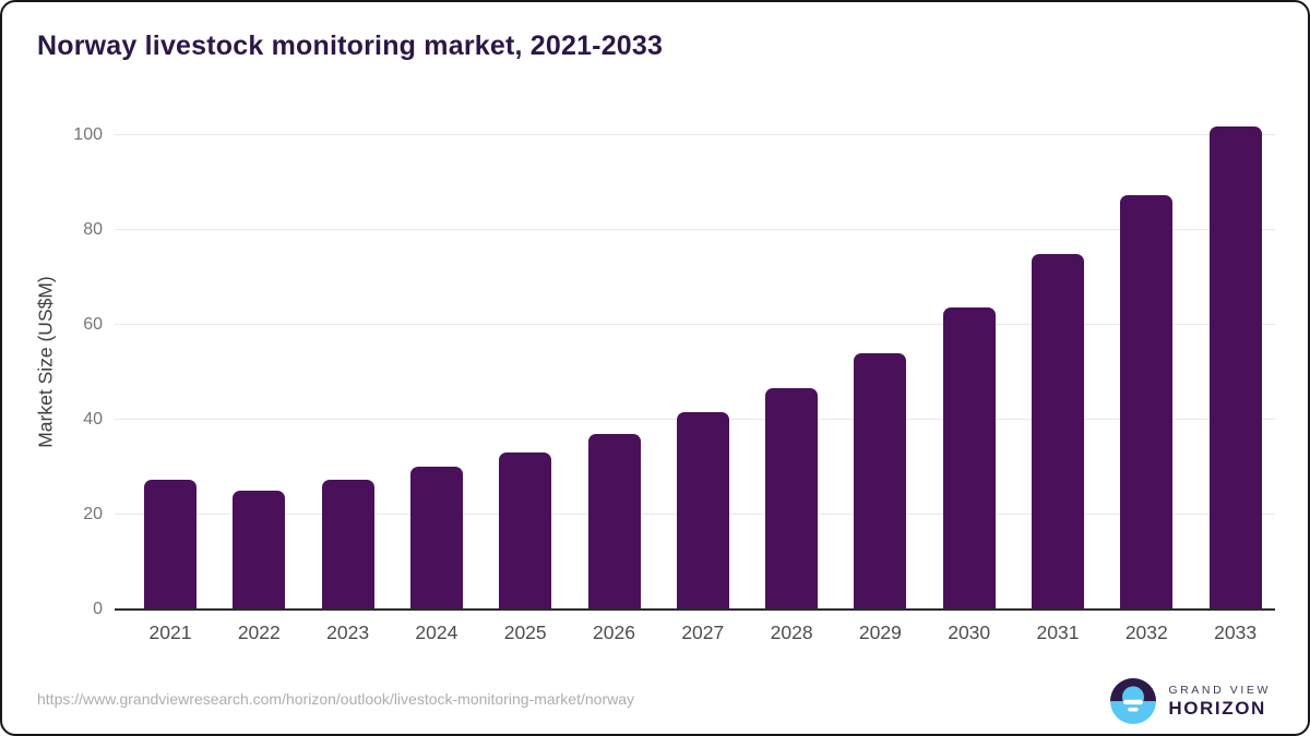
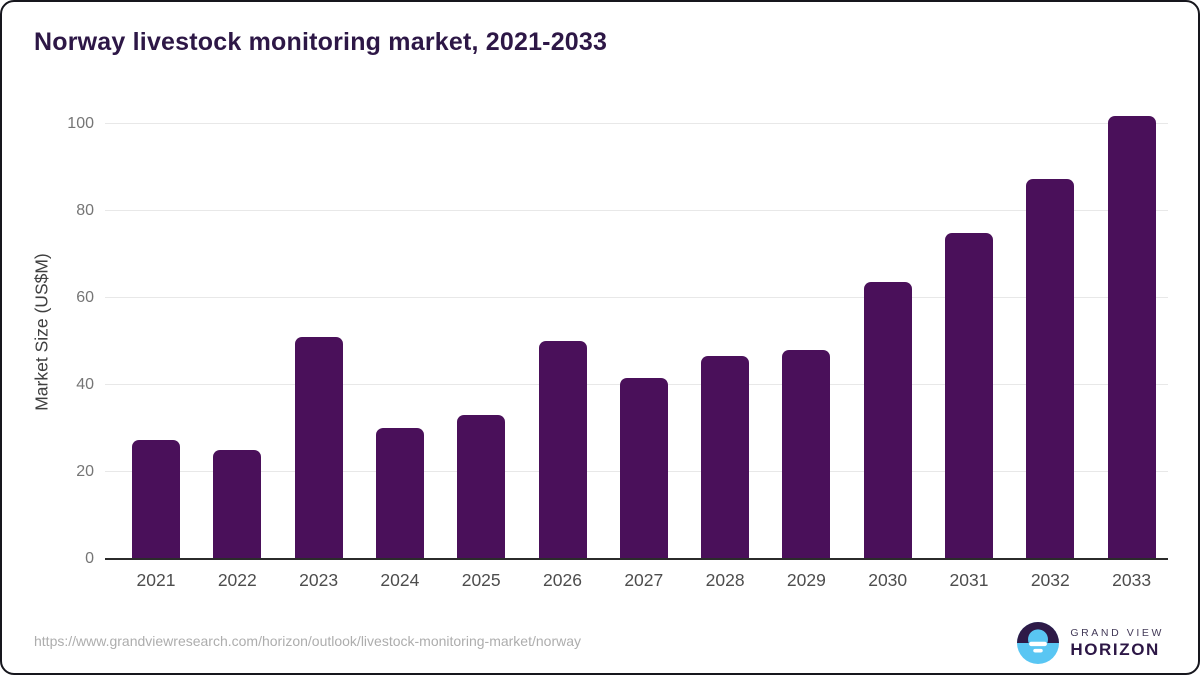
2023: 27 -> 51
2026: 37 -> 50
2029: 54 -> 48
